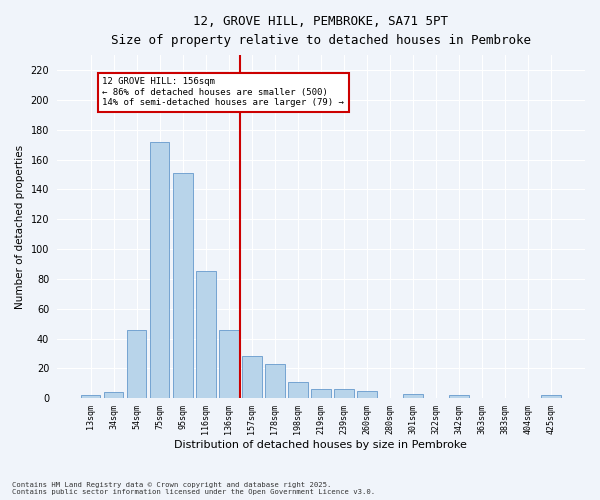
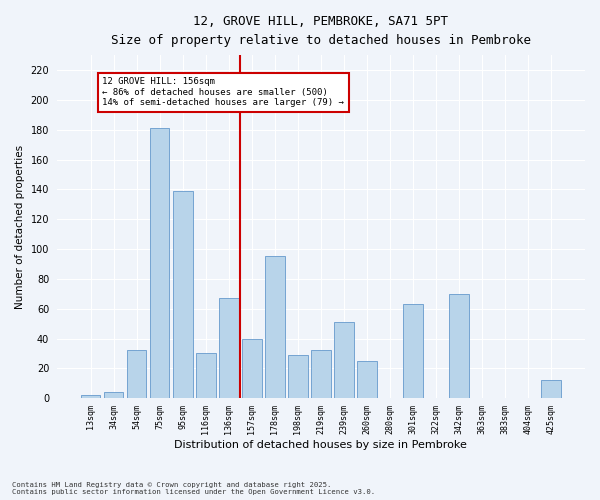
54sqm: 46 -> 32
75sqm: 172 -> 181
95sqm: 151 -> 139
116sqm: 85 -> 30
136sqm: 46 -> 67
157sqm: 28 -> 40
178sqm: 23 -> 95
198sqm: 11 -> 29
219sqm: 6 -> 32
239sqm: 6 -> 51
260sqm: 5 -> 25
301sqm: 3 -> 63
342sqm: 2 -> 70
425sqm: 2 -> 12
